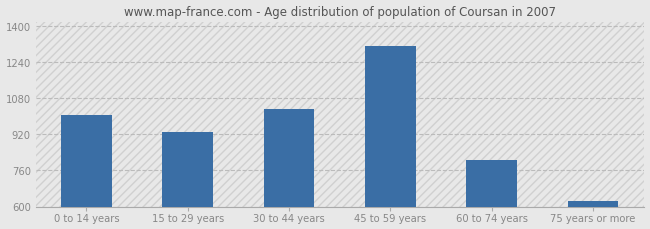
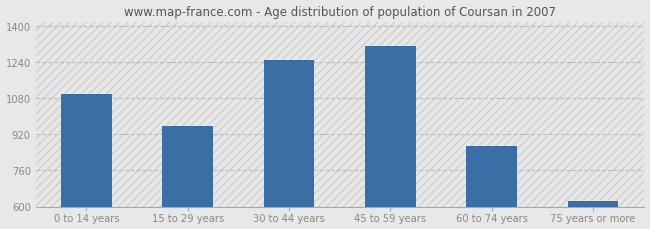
0 to 14 years: 1005 -> 1100
15 to 29 years: 930 -> 955
30 to 44 years: 1030 -> 1250
60 to 74 years: 805 -> 870
